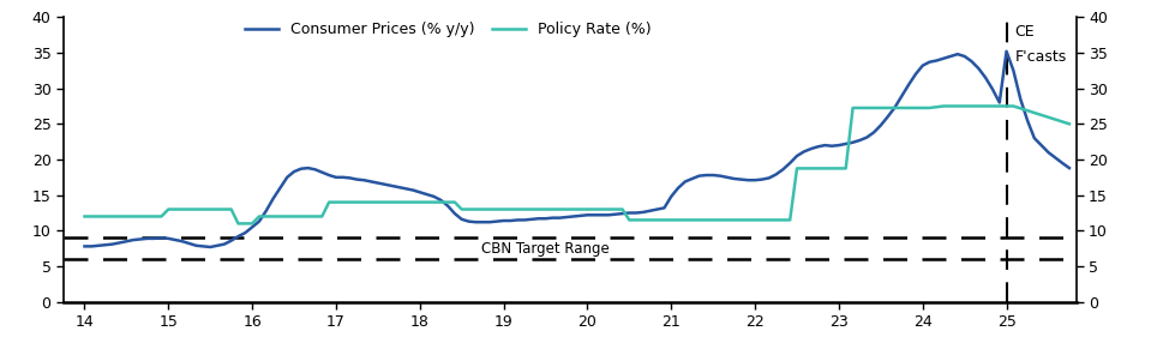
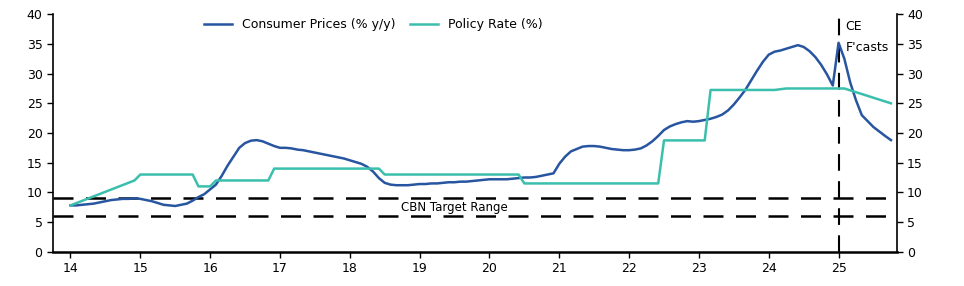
Policy Rate (%)/14: 12.0 -> 7.8
